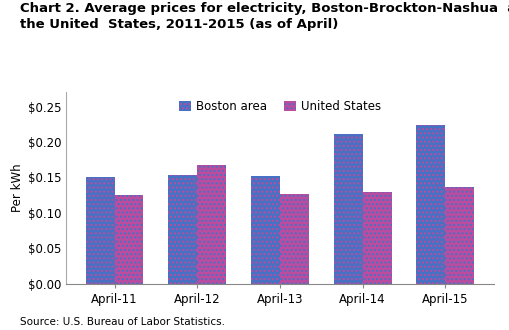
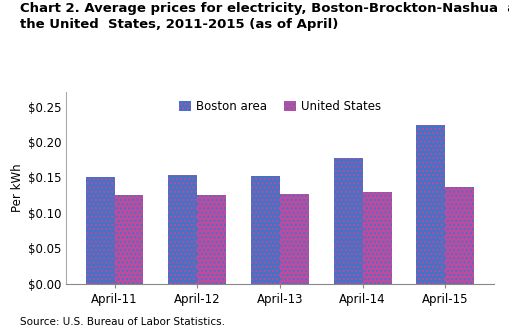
United States/April-12: $0.168 -> $0.125
Boston area/April-14: $0.212 -> $0.177
